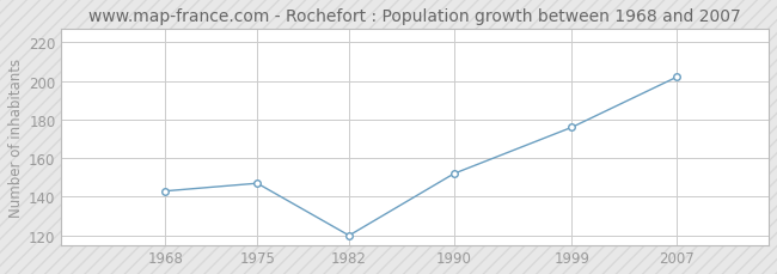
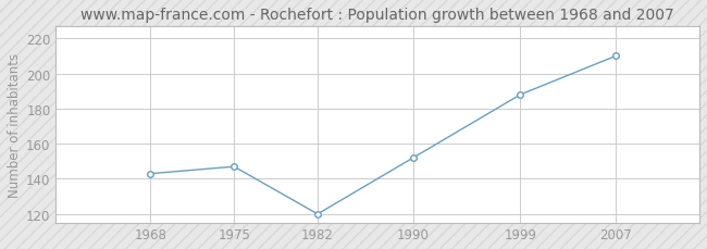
1999: 176 -> 188
2007: 202 -> 210
